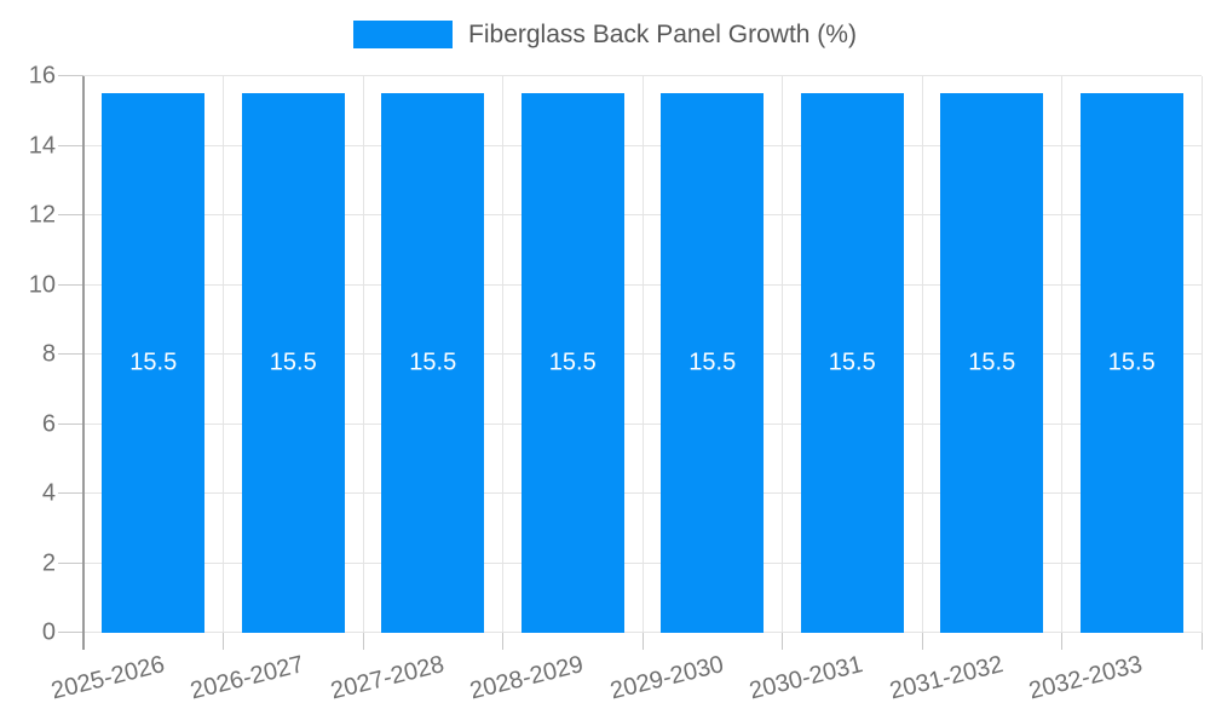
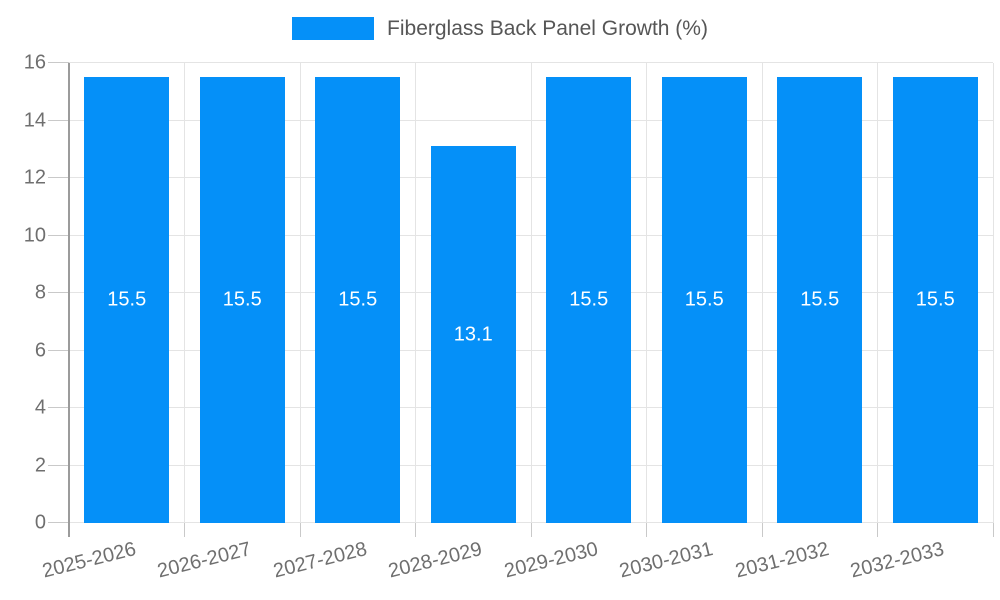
2028-2029: 15.5 -> 13.1
